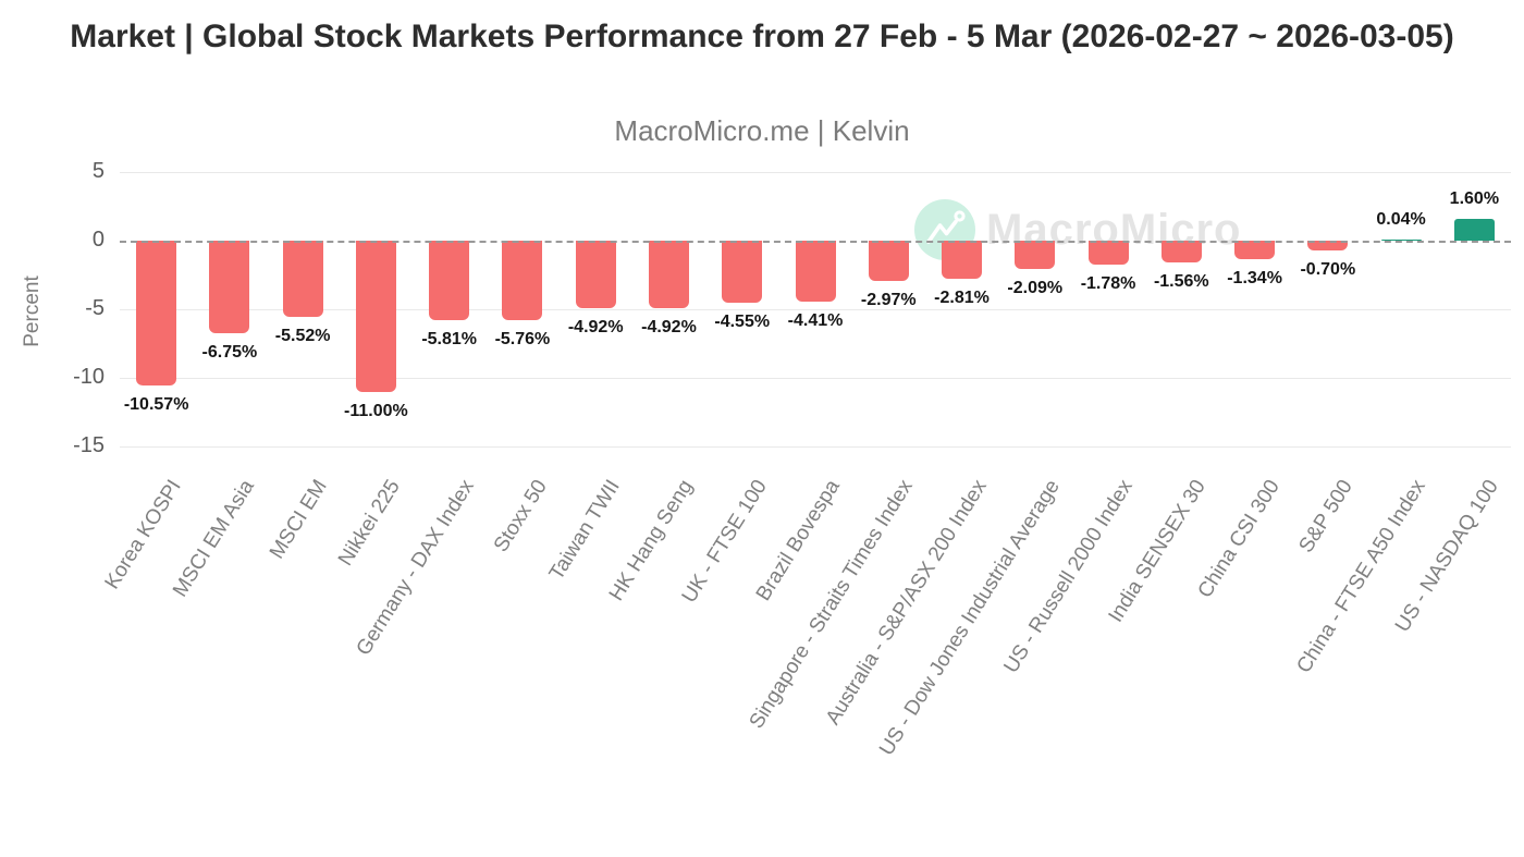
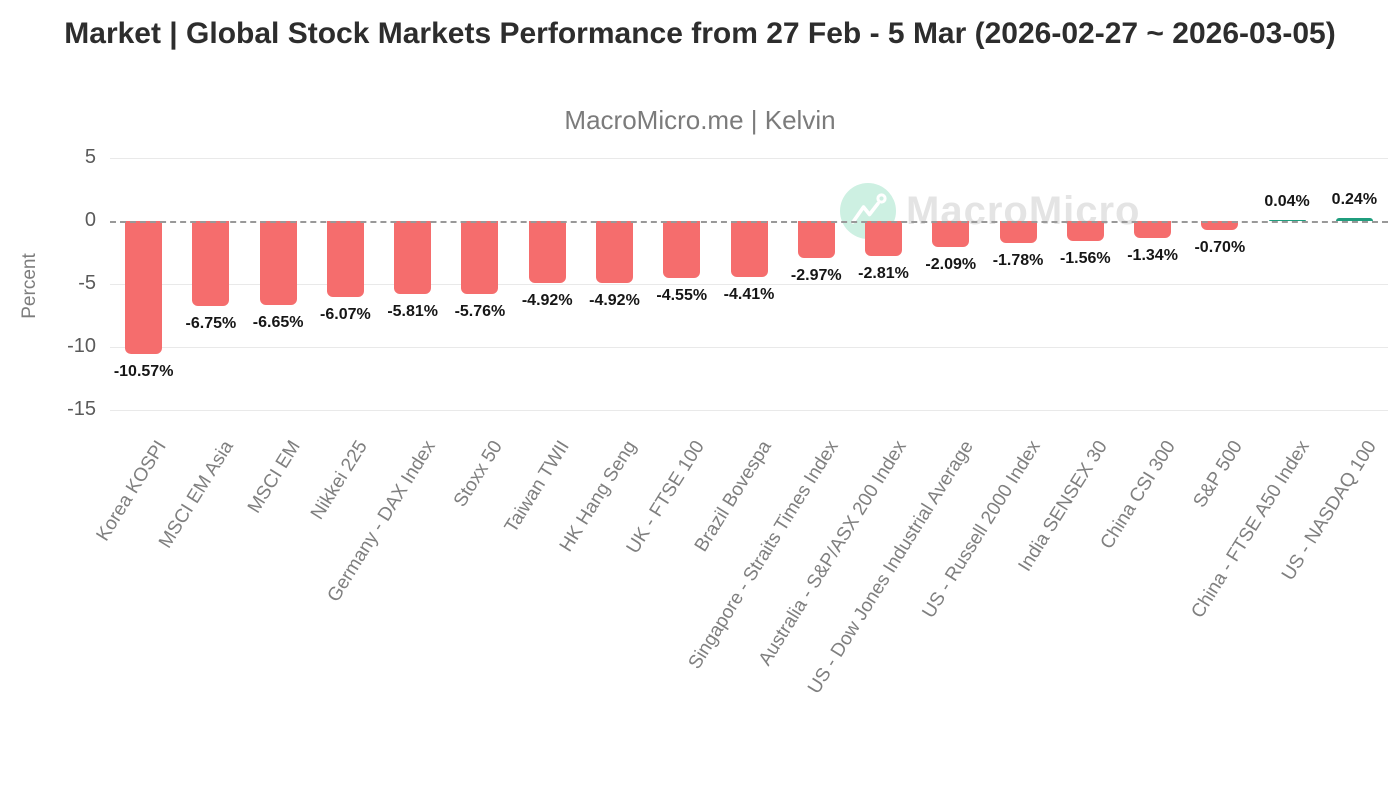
MSCI EM: -5.52% -> -6.65%
Nikkei 225: -11.00% -> -6.07%
US - NASDAQ 100: 1.60% -> 0.24%
